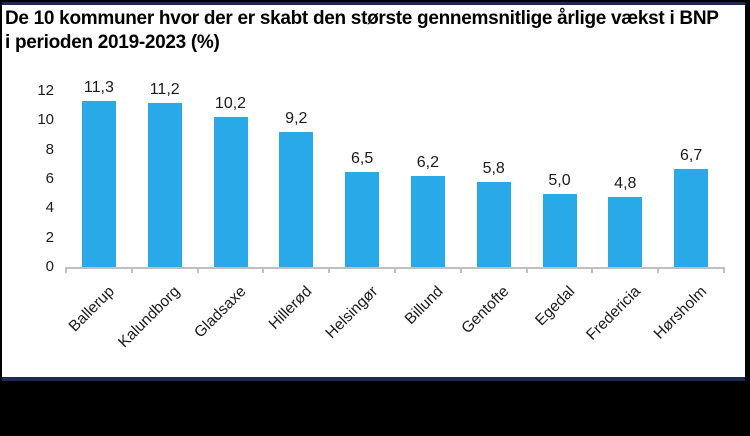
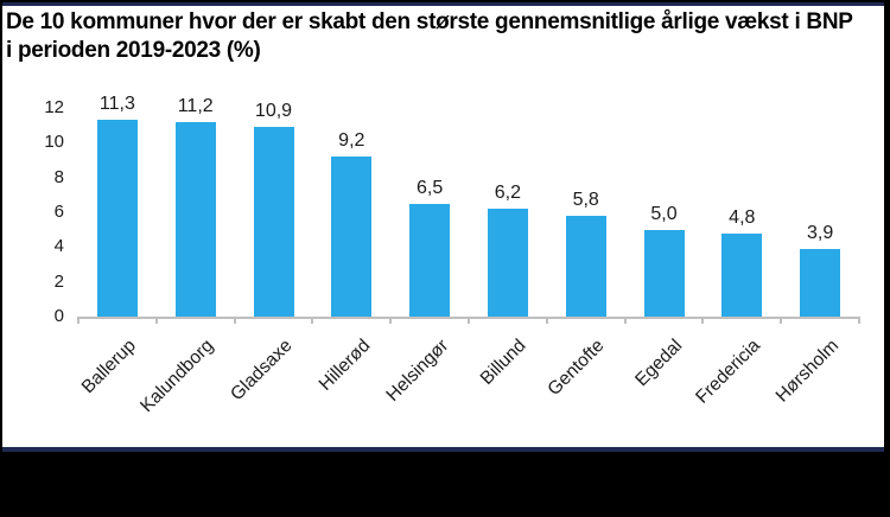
Gladsaxe: 10,2 -> 10,9
Hørsholm: 6,7 -> 3,9
